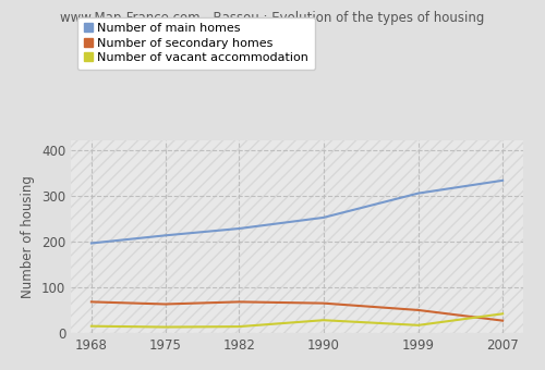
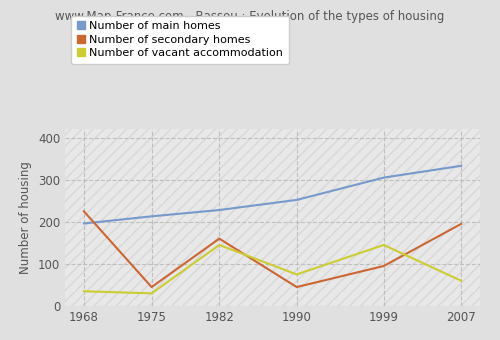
Number of secondary homes/1968: 68 -> 225
Number of vacant accommodation/1968: 15 -> 35
Number of secondary homes/1975: 63 -> 45
Number of vacant accommodation/1975: 13 -> 30
Number of secondary homes/1982: 68 -> 160
Number of vacant accommodation/1982: 14 -> 145
Number of secondary homes/1990: 65 -> 45
Number of vacant accommodation/1990: 28 -> 75
Number of secondary homes/1999: 50 -> 95
Number of vacant accommodation/1999: 17 -> 145
Number of secondary homes/2007: 27 -> 195
Number of vacant accommodation/2007: 42 -> 60
